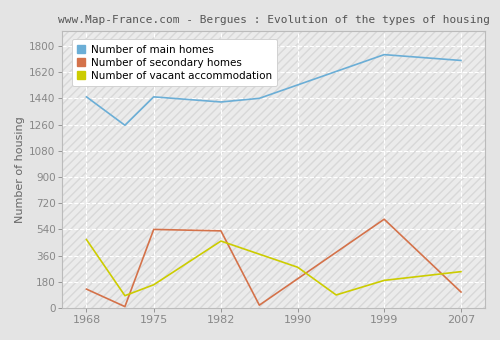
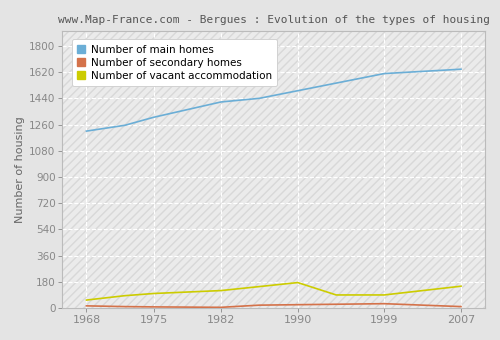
Number of main homes/1968: 1450 -> 1220
Number of secondary homes/1968: 130 -> 20
Number of vacant accommodation/1968: 470 -> 60
Number of main homes/1975: 1450 -> 1310
Number of secondary homes/1975: 540 -> 10
Number of vacant accommodation/1975: 160 -> 100
Number of secondary homes/1982: 530 -> 0
Number of vacant accommodation/1982: 460 -> 120
Number of vacant accommodation/1990: 280 -> 180
Number of main homes/1999: 1740 -> 1610
Number of secondary homes/1999: 610 -> 30
Number of vacant accommodation/1999: 190 -> 90
Number of main homes/2007: 1700 -> 1640
Number of secondary homes/2007: 110 -> 10
Number of vacant accommodation/2007: 250 -> 150
